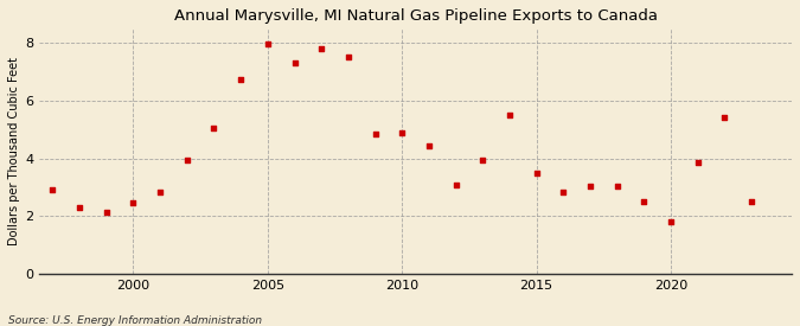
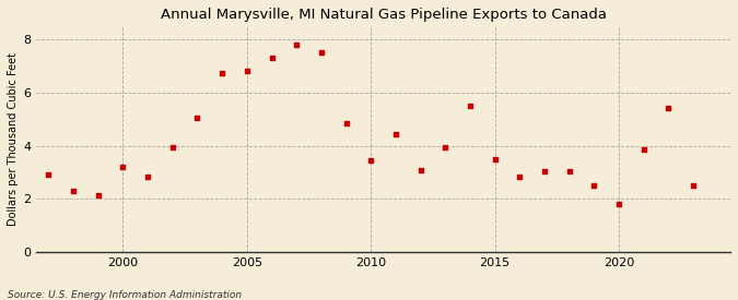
2000: 2.45 -> 3.20
2005: 7.95 -> 6.80
2010: 4.90 -> 3.45
